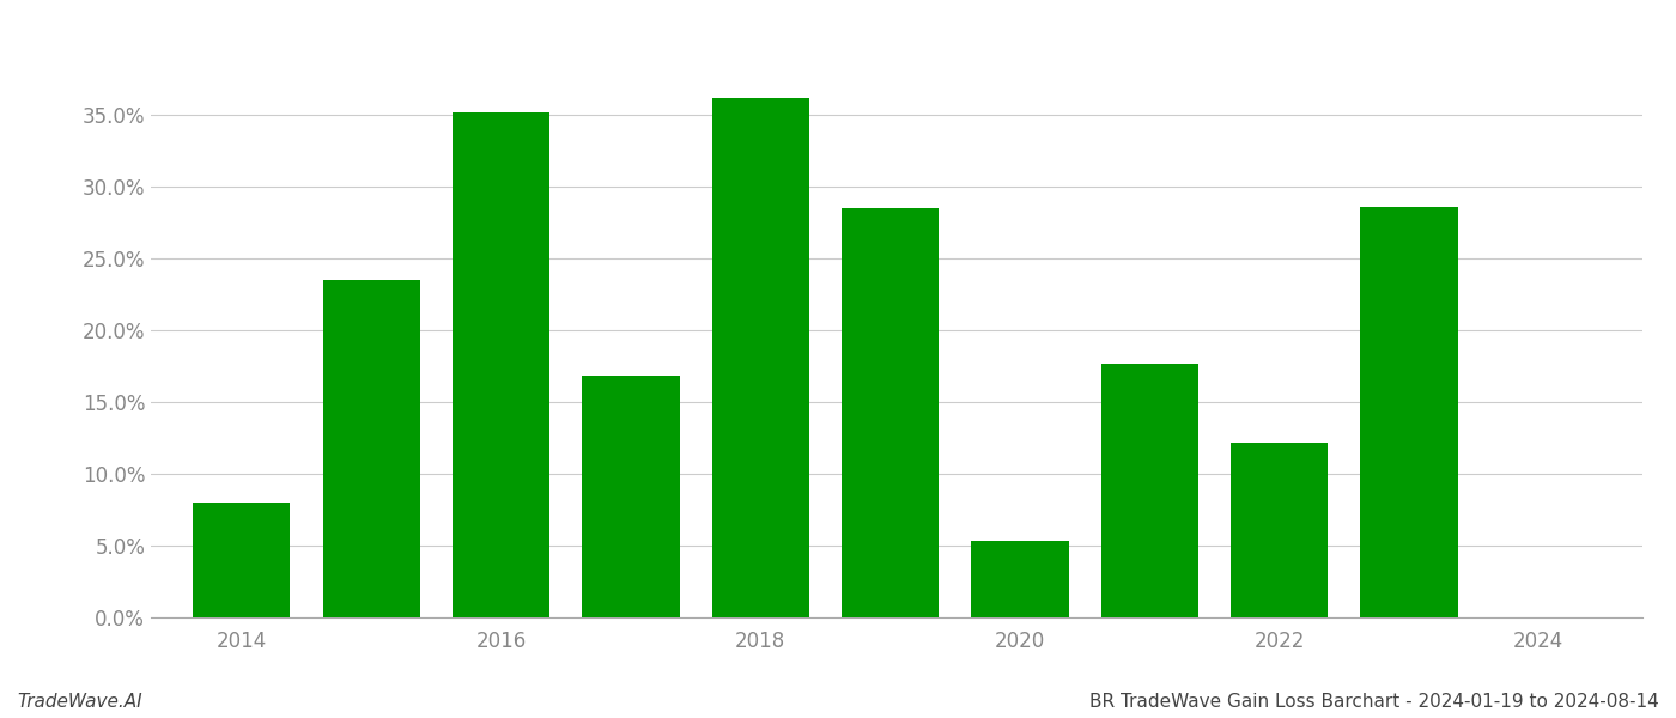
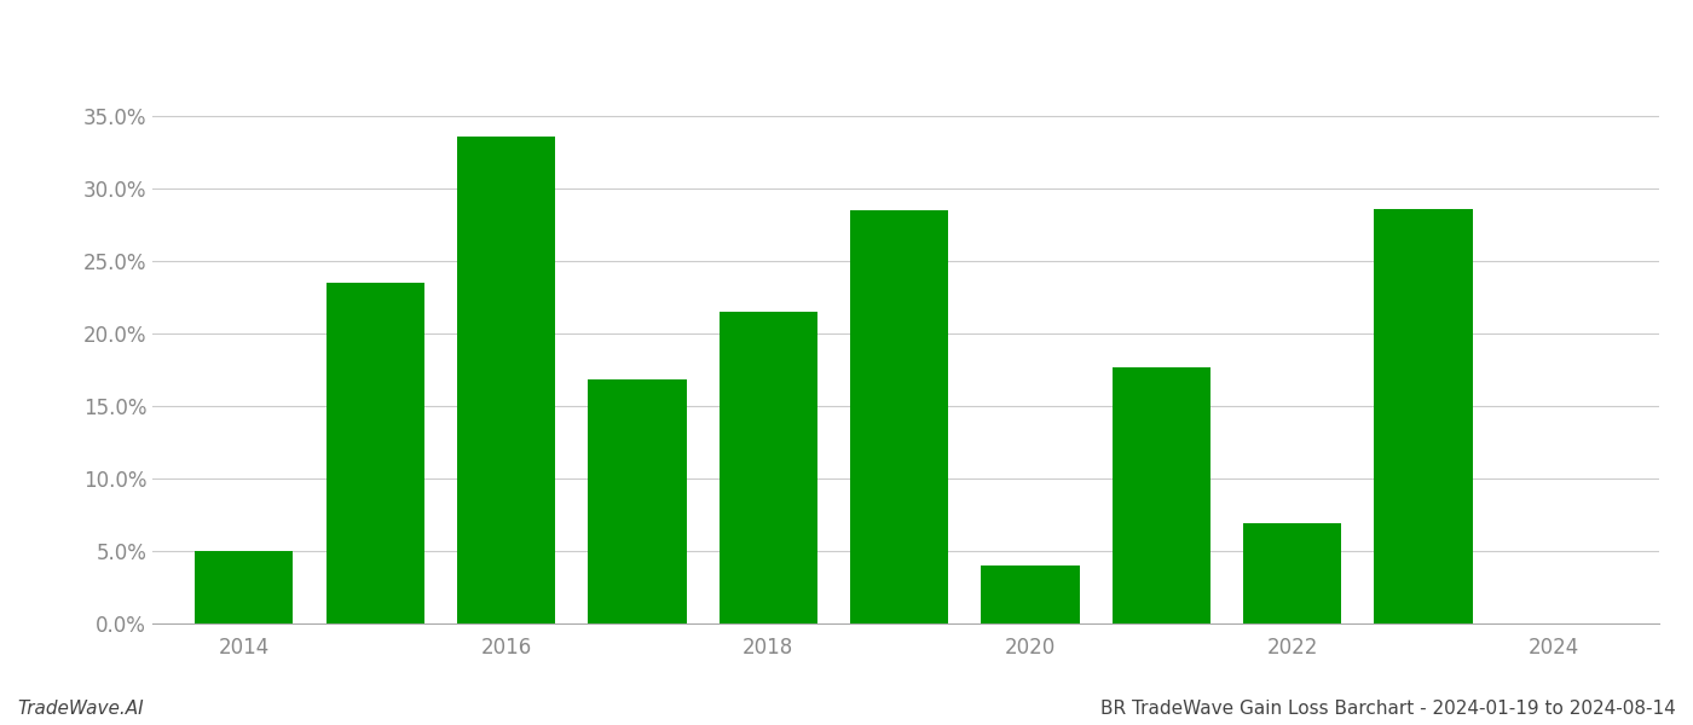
2014: 8.0% -> 5.0%
2016: 35.2% -> 33.6%
2018: 36.2% -> 21.5%
2020: 5.3% -> 4.0%
2022: 12.2% -> 6.9%
